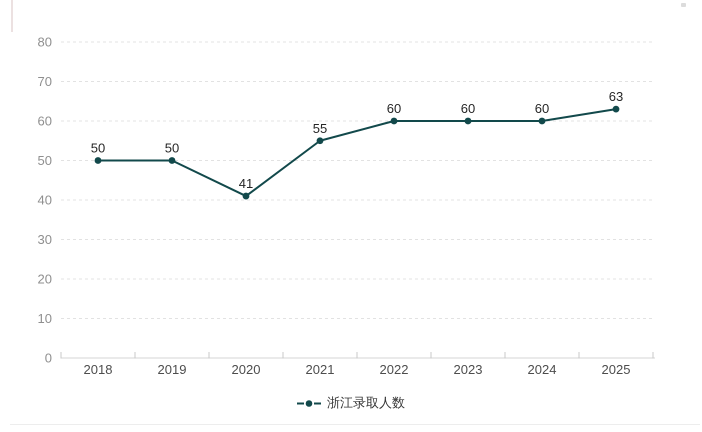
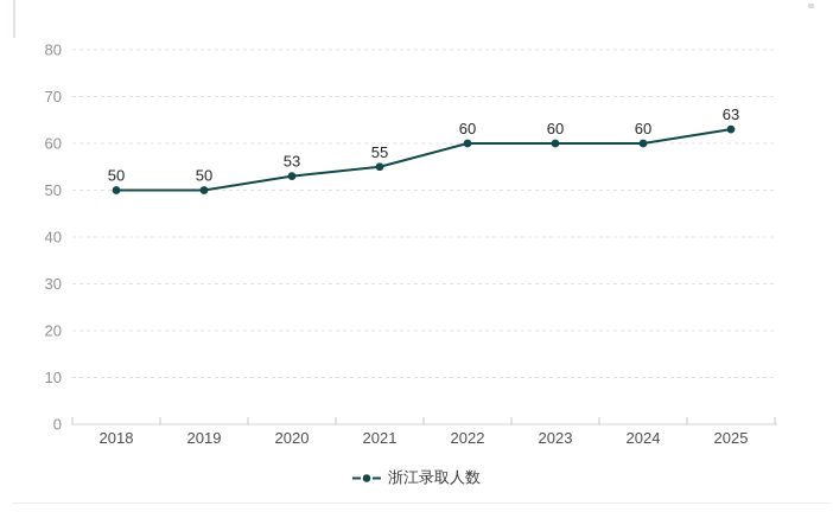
2020: 41 -> 53
